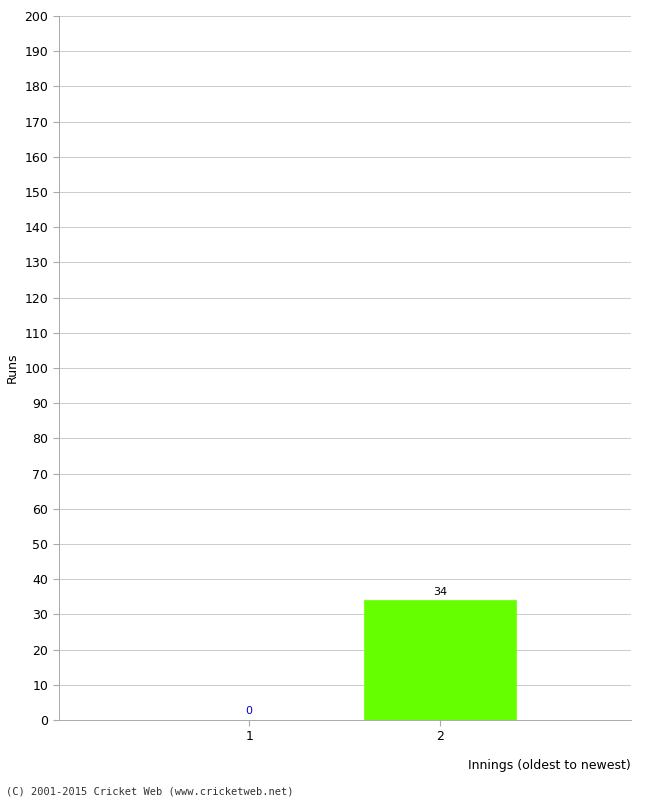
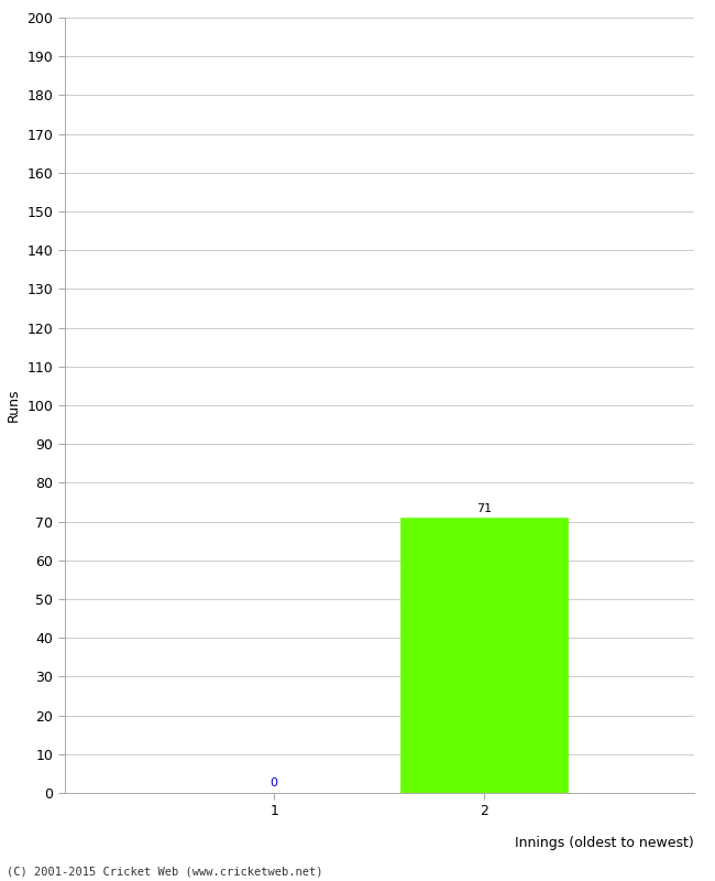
2: 34 -> 71
